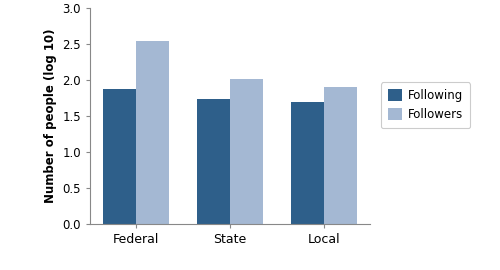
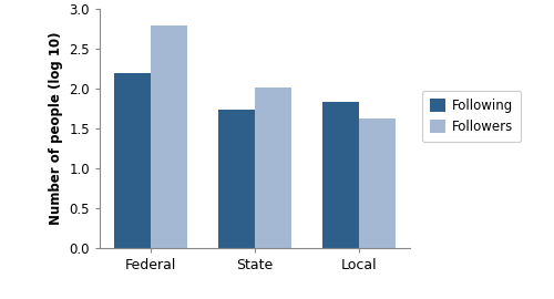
Following/Federal: 1.88 -> 2.20
Followers/Federal: 2.54 -> 2.80
Following/Local: 1.69 -> 1.84
Followers/Local: 1.90 -> 1.62
